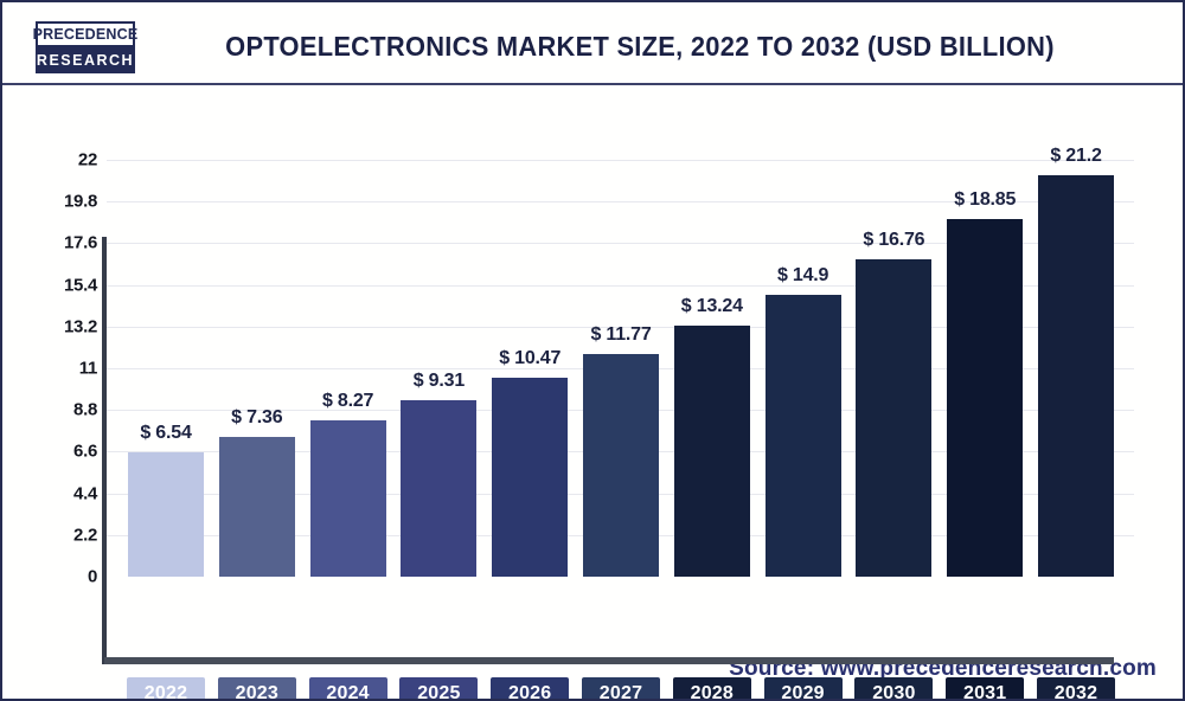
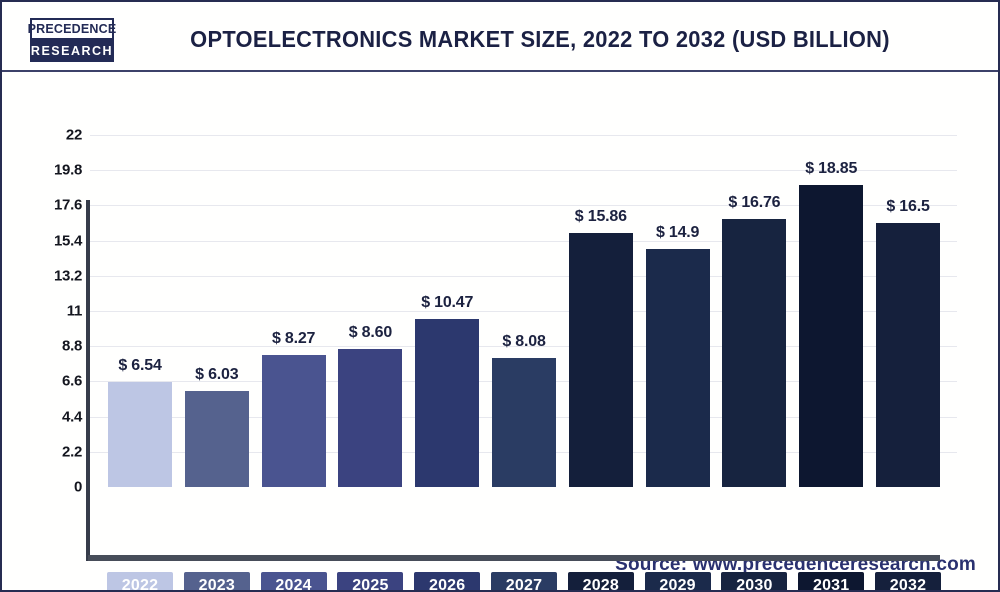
2023: 7.36 -> 6.03
2025: 9.31 -> 8.60
2027: 11.77 -> 8.08
2028: 13.24 -> 15.86
2032: 21.2 -> 16.5
